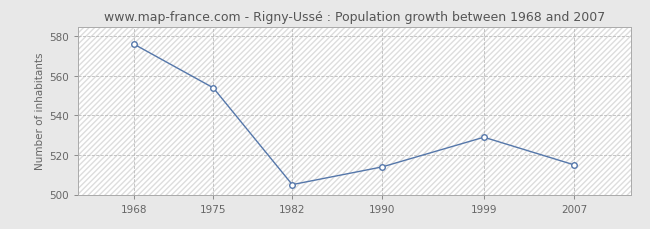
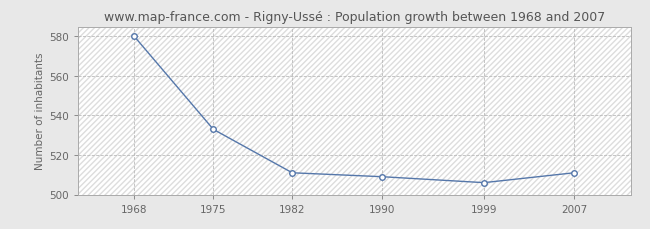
1968: 576 -> 580
1975: 554 -> 533
1982: 505 -> 511
1990: 514 -> 509
1999: 529 -> 506
2007: 515 -> 511
